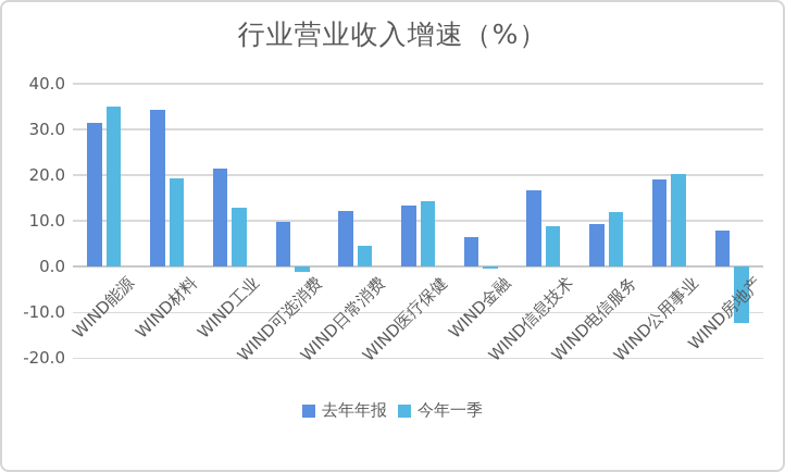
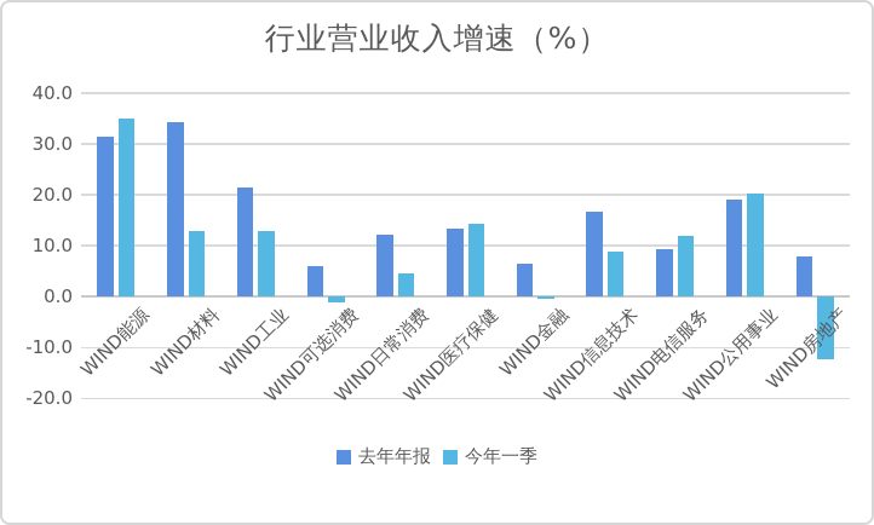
今年一季/WIND材料: 19 -> 13
去年年报/WIND可选消费: 10 -> 6
